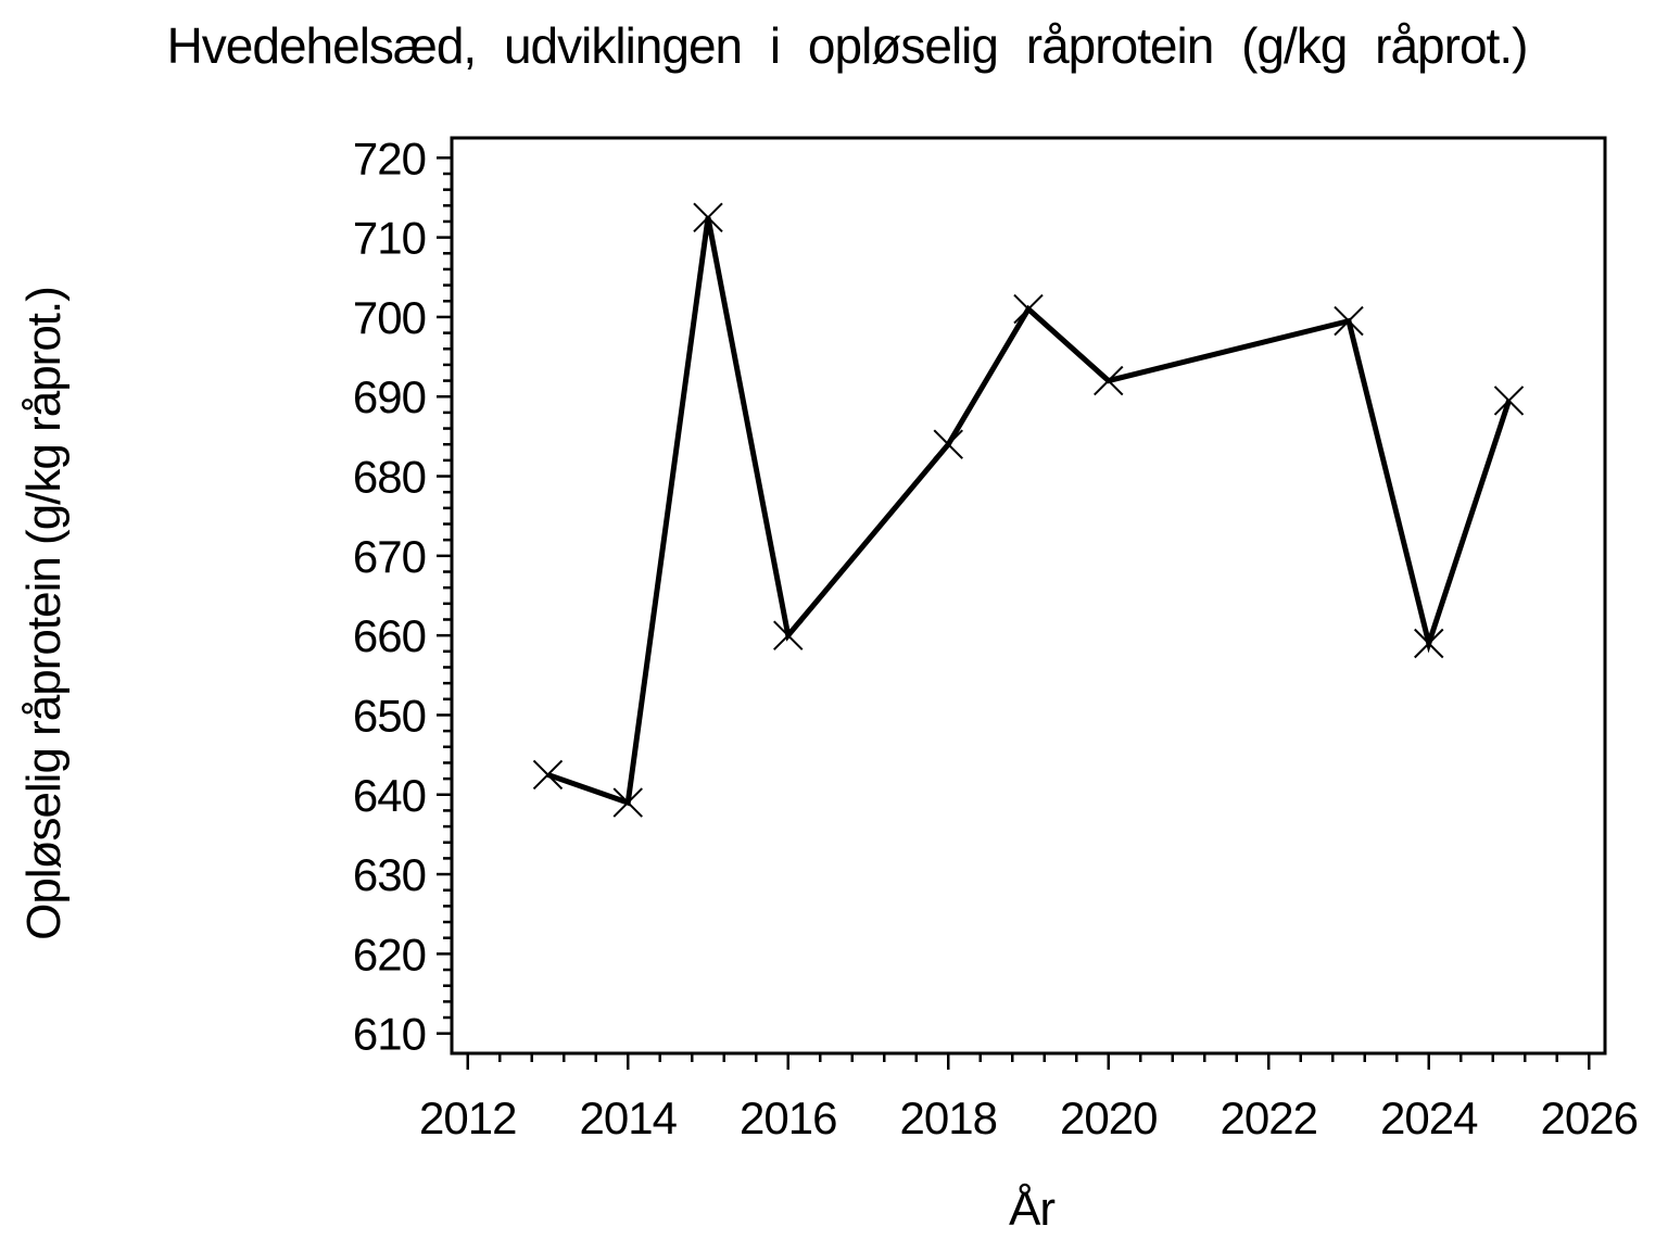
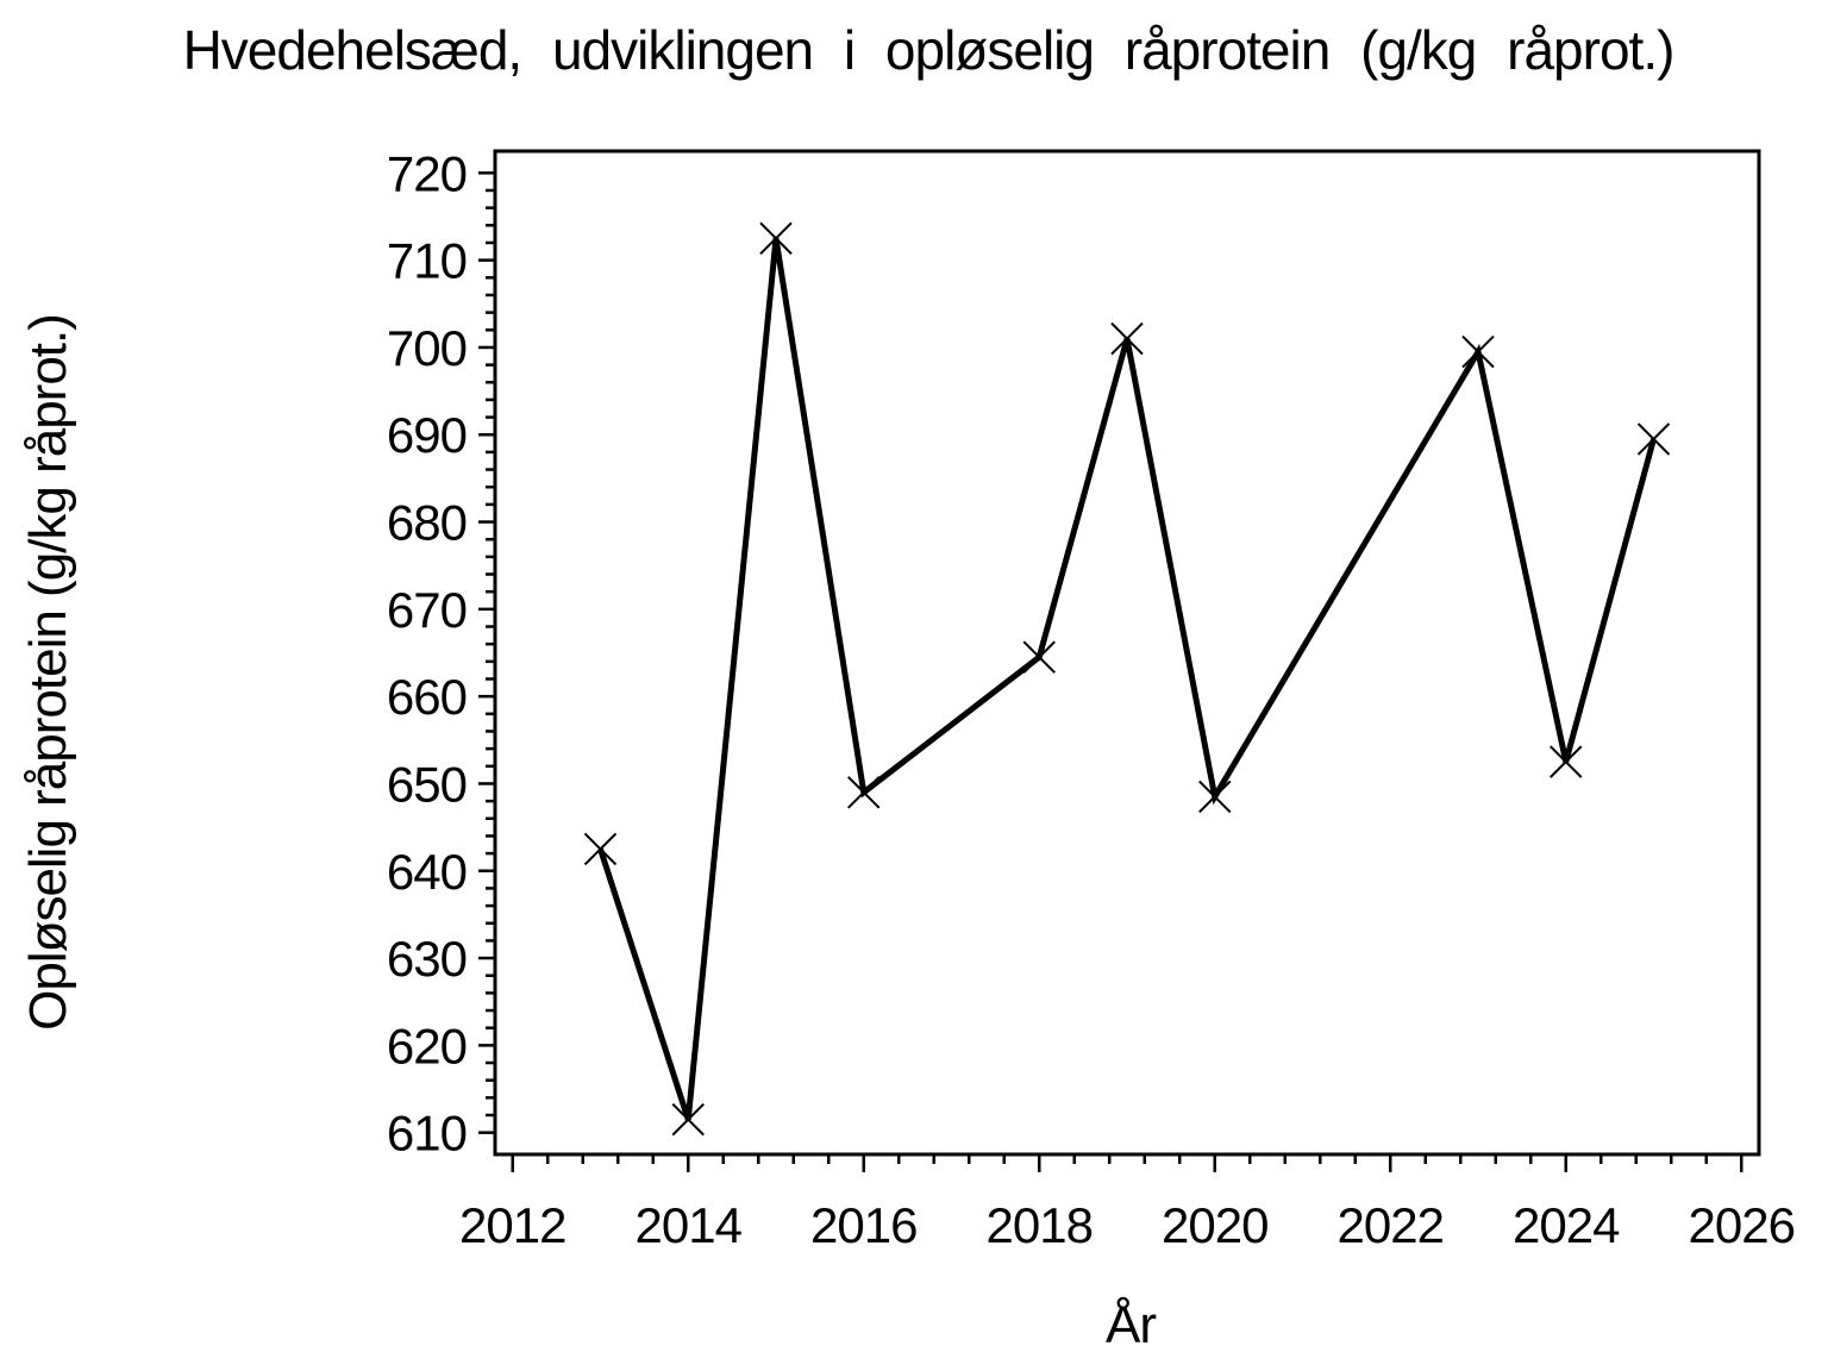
2014: 639 -> 612
2016: 660 -> 649
2018: 684 -> 664
2020: 692 -> 648
2024: 659 -> 652
